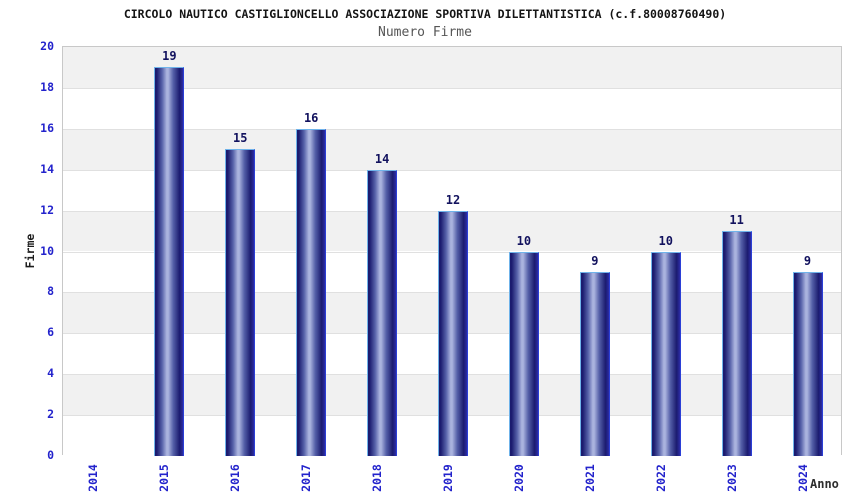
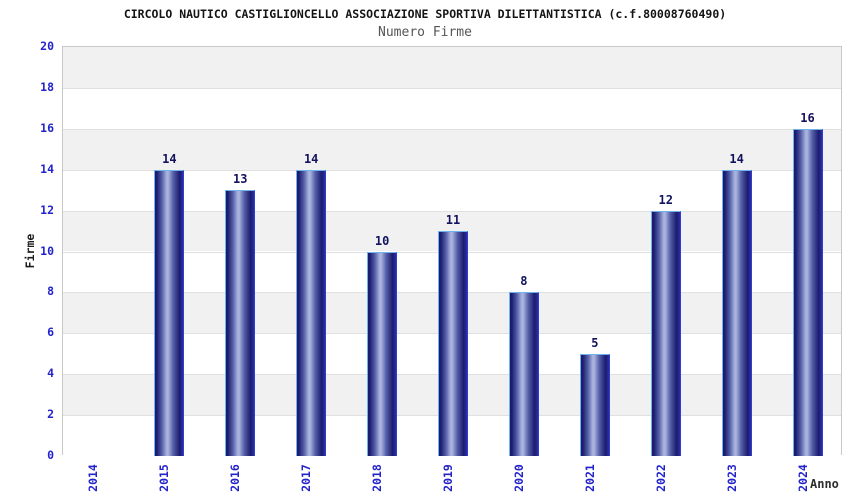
2015: 19 -> 14
2016: 15 -> 13
2017: 16 -> 14
2018: 14 -> 10
2019: 12 -> 11
2020: 10 -> 8
2021: 9 -> 5
2022: 10 -> 12
2023: 11 -> 14
2024: 9 -> 16
